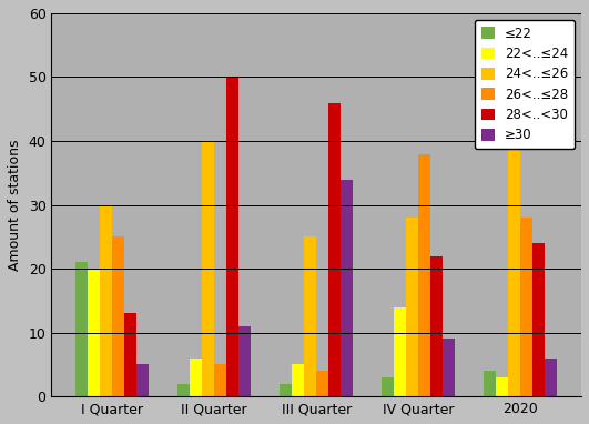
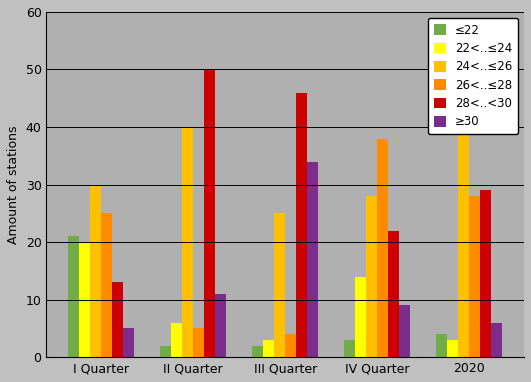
22<..≤24/III Quarter: 5 -> 3
28<..<30/2020: 24 -> 29
